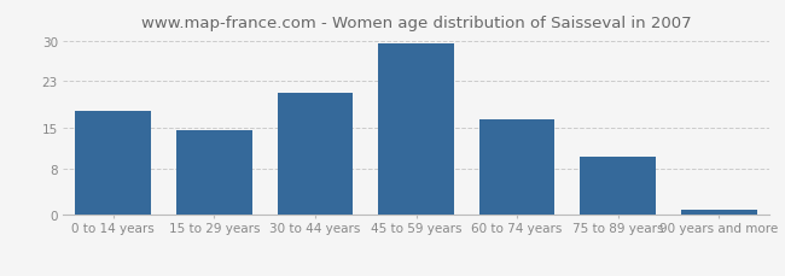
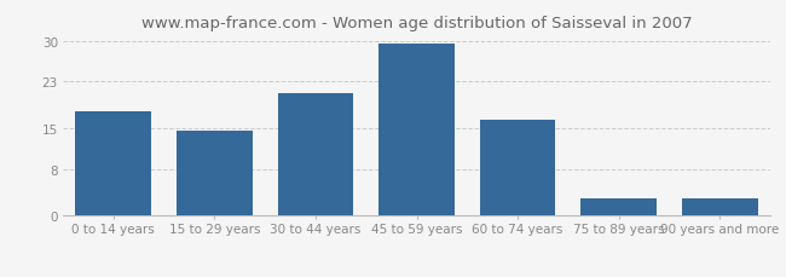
75 to 89 years: 10.0 -> 3.0
90 years and more: 1.0 -> 3.0
